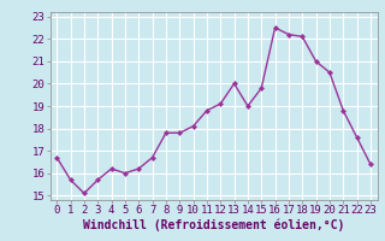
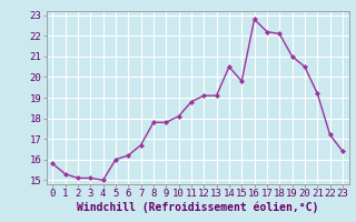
0: 16.7 -> 15.8
1: 15.7 -> 15.3
3: 15.7 -> 15.1
4: 16.2 -> 15.0
13: 20.0 -> 19.1
14: 19.0 -> 20.5
16: 22.5 -> 22.8
21: 18.8 -> 19.2
22: 17.6 -> 17.2
